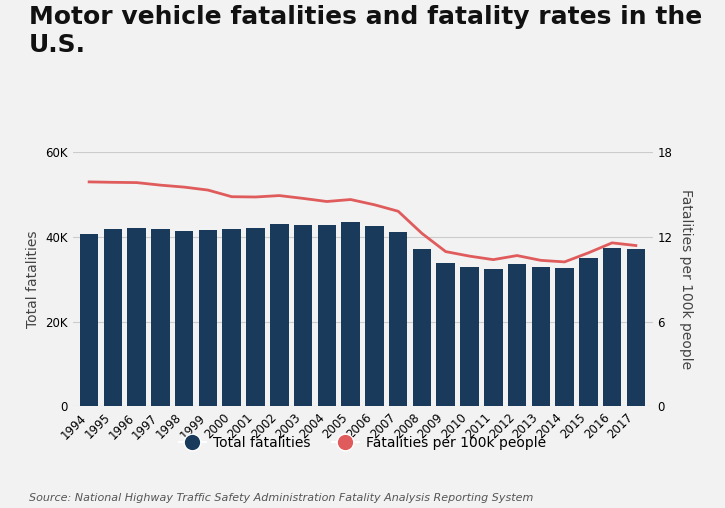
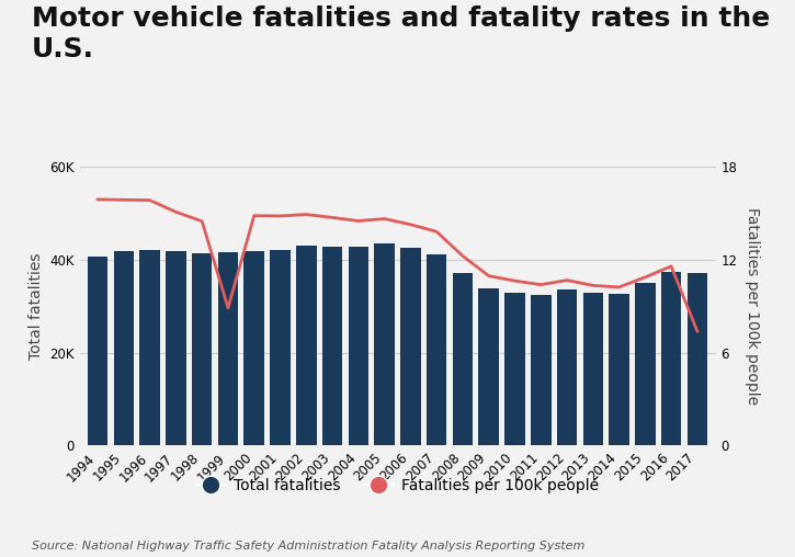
Fatalities per 100k people/1997: 15.7 -> 15.1
Fatalities per 100k people/1998: 15.5 -> 14.5
Fatalities per 100k people/1999: 15.3 -> 8.9
Fatalities per 100k people/2017: 11.4 -> 7.4
